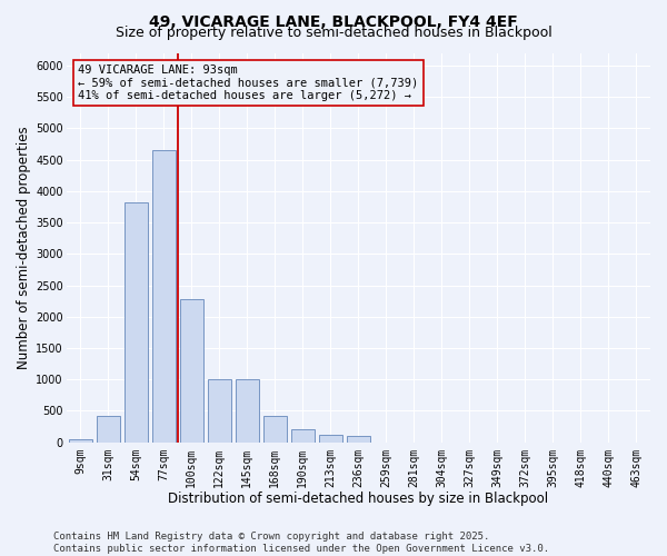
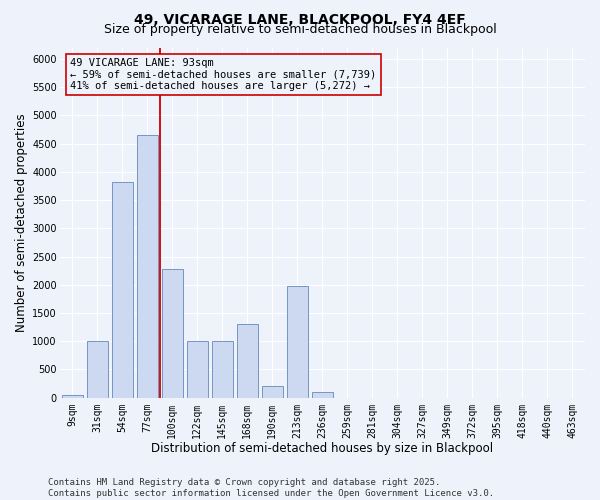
31sqm: 420 -> 1000
168sqm: 420 -> 1300
213sqm: 120 -> 1980
